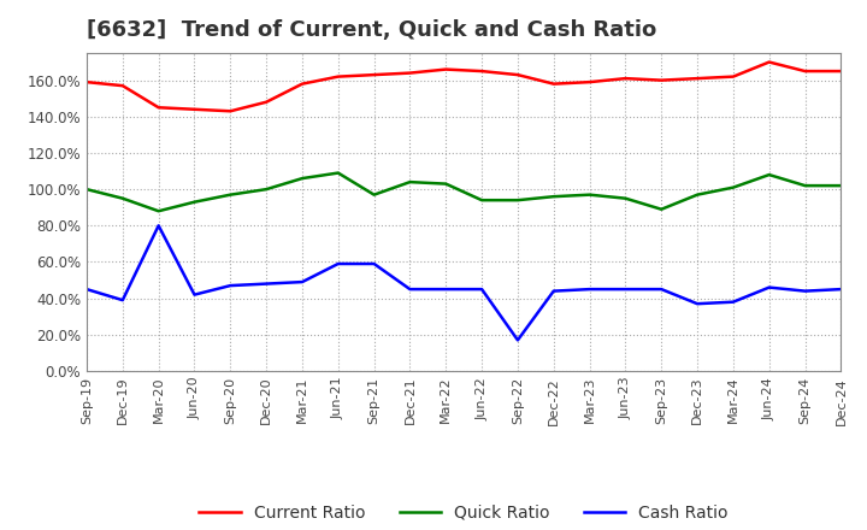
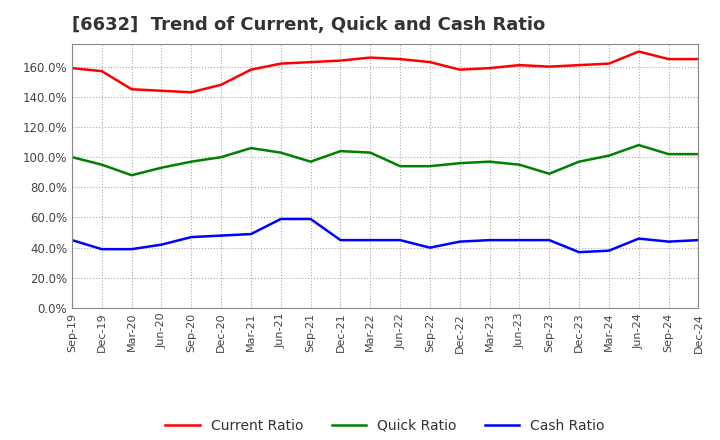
Cash Ratio/Mar-20: 80% -> 39%
Quick Ratio/Jun-21: 109% -> 103%
Cash Ratio/Sep-22: 17% -> 40%
